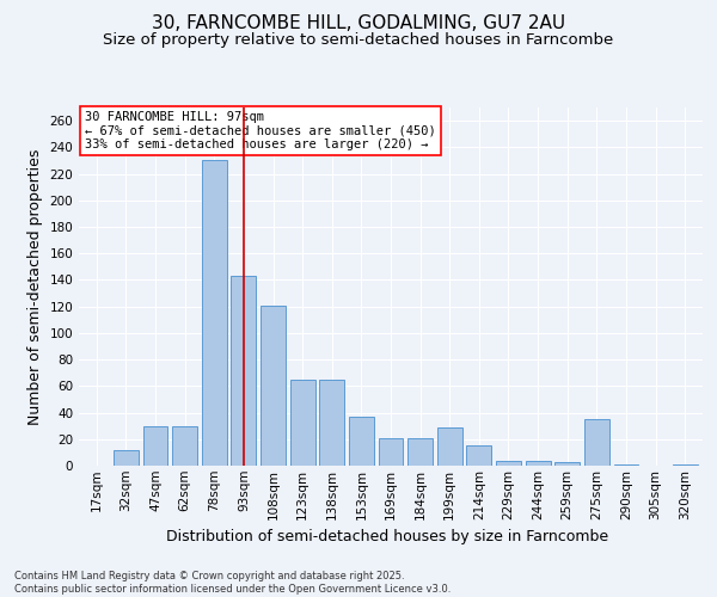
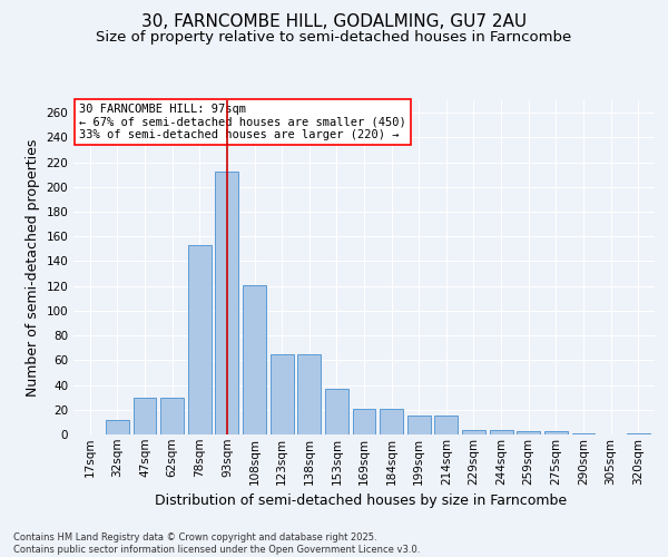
78sqm: 230 -> 153
93sqm: 143 -> 212
199sqm: 29 -> 15
275sqm: 35 -> 3
